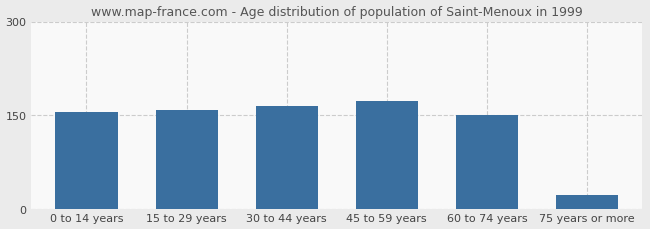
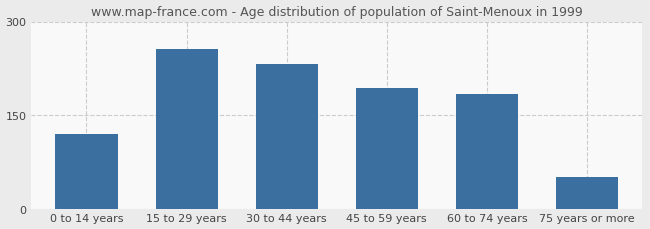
0 to 14 years: 155 -> 120
15 to 29 years: 158 -> 256
30 to 44 years: 165 -> 232
45 to 59 years: 172 -> 194
60 to 74 years: 150 -> 184
75 years or more: 22 -> 50
